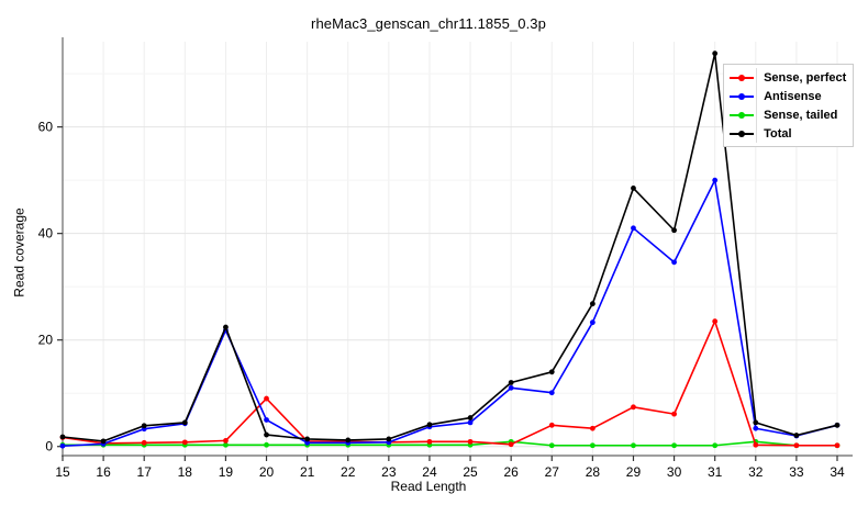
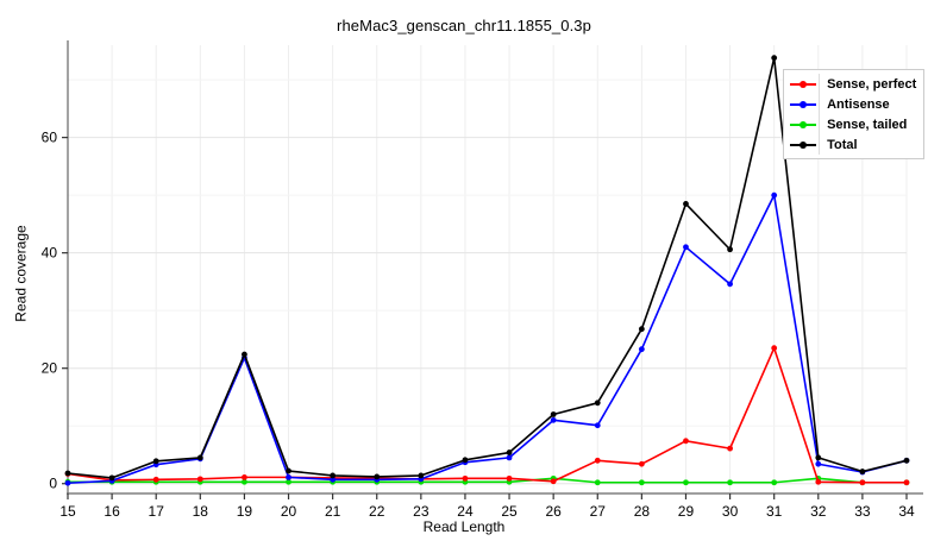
Sense, perfect/20: 9 -> 1
Antisense/20: 5 -> 1
